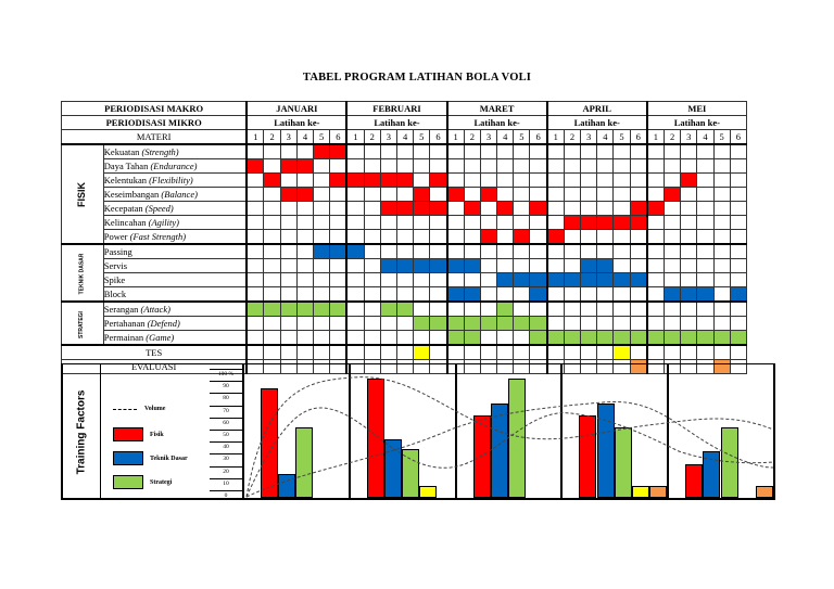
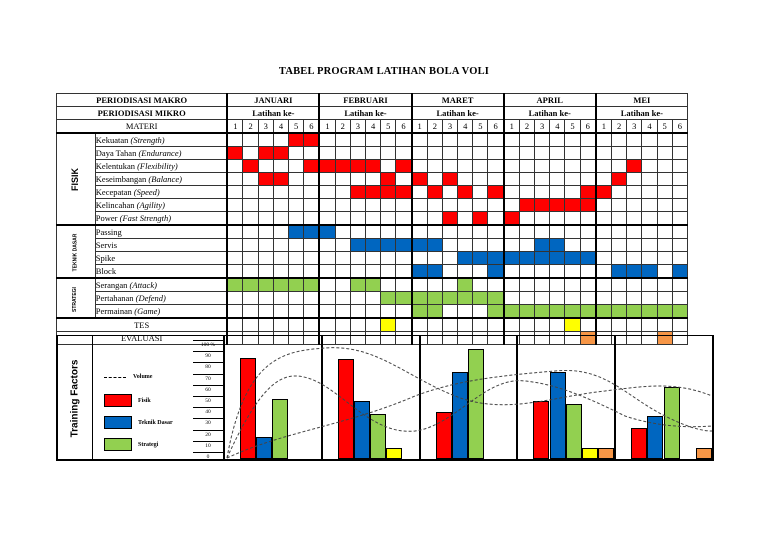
Strategi/JANUARI: 58 -> 54
Fisik/FEBRUARI: 98 -> 89
Teknik Dasar/FEBRUARI: 48 -> 52
Fisik/MARET: 68 -> 42
Fisik/APRIL: 68 -> 52
Strategi/APRIL: 58 -> 49
Strategi/MEI: 58 -> 64
